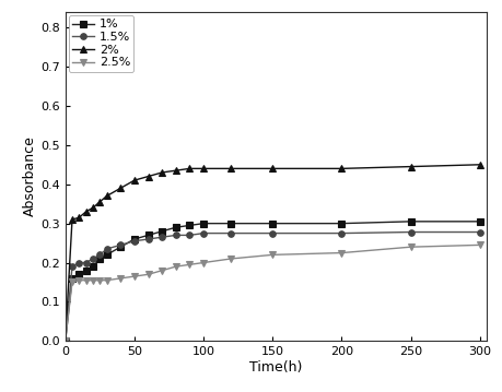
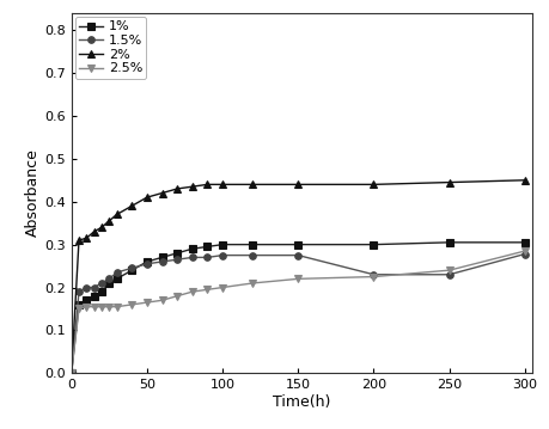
1.5%/200: 0.275 -> 0.230
1.5%/250: 0.278 -> 0.230
2.5%/300: 0.245 -> 0.285
